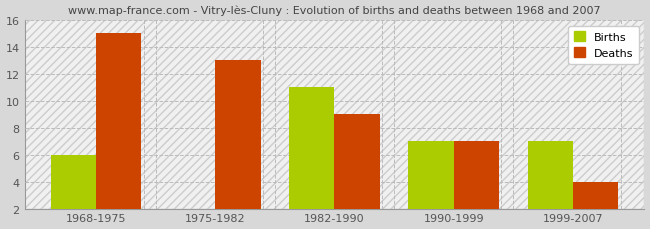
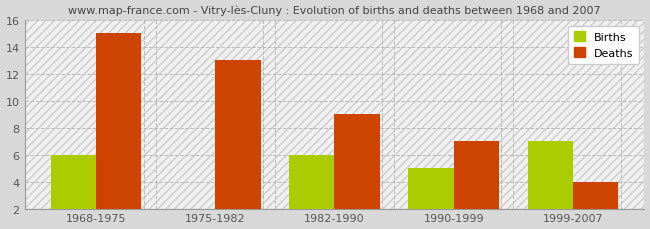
Births/1982-1990: 11 -> 6
Births/1990-1999: 7 -> 5
